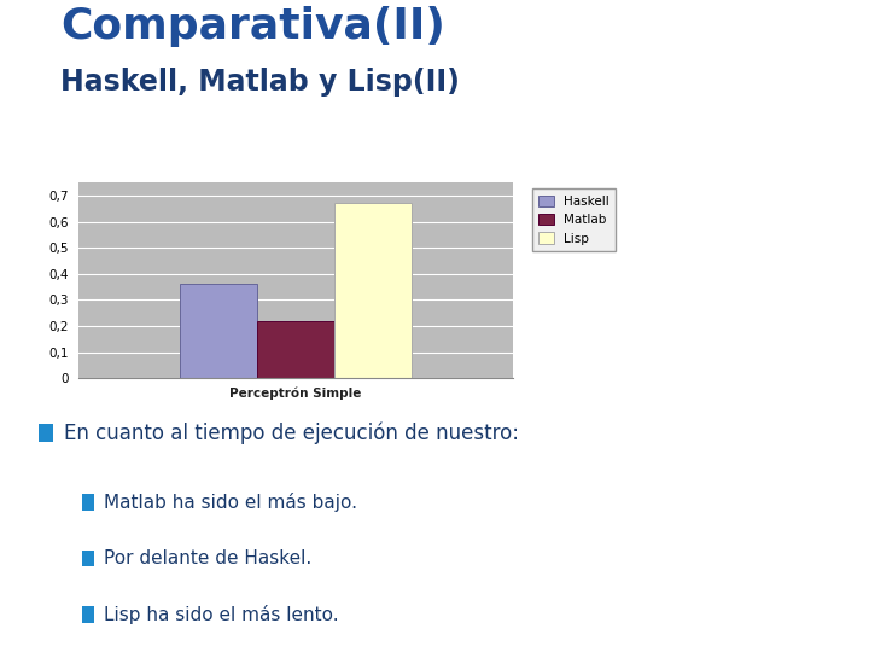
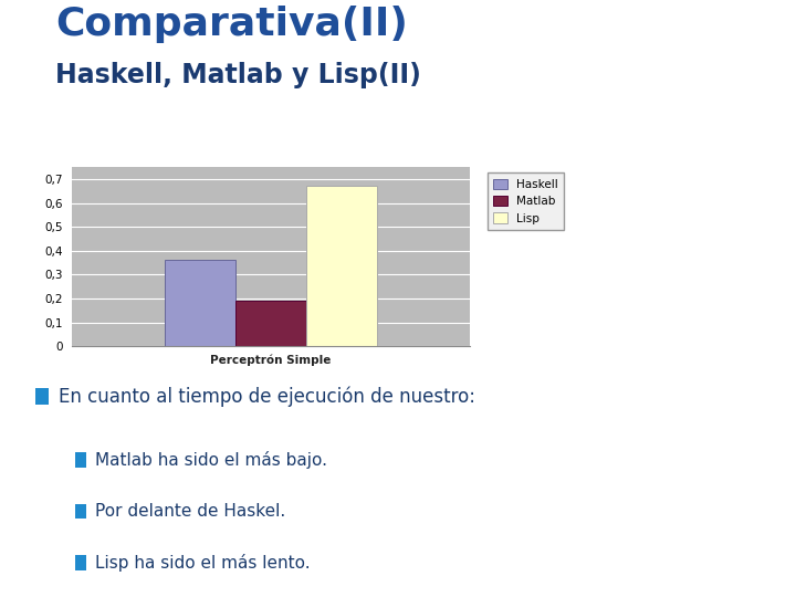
Perceptrón Simple: 0,22 -> 0,19
